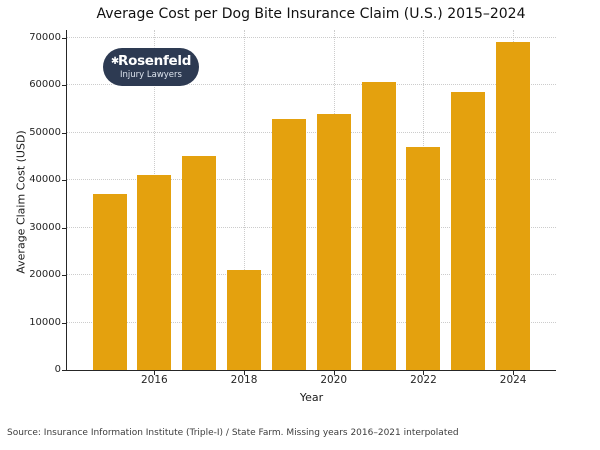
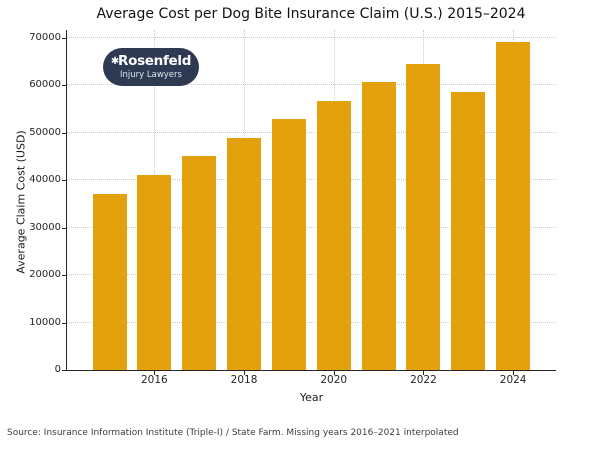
2018: 21000 -> 49000
2020: 54000 -> 57000
2022: 47000 -> 65000
